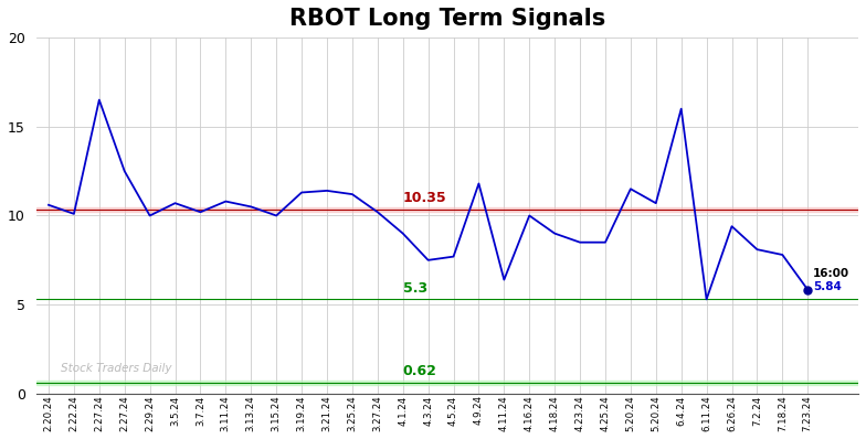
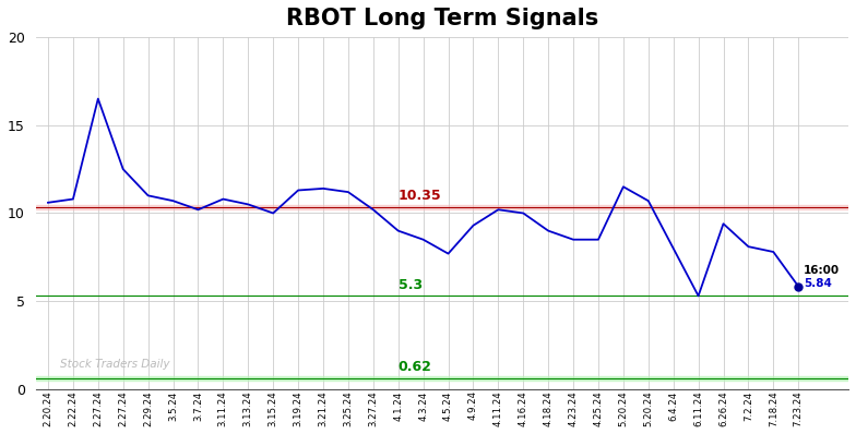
2.22.24: 10.1 -> 10.8
2.29.24: 10.0 -> 11.0
4.3.24: 7.5 -> 8.5
4.9.24: 11.8 -> 9.3
4.11.24: 6.4 -> 10.2
6.4.24: 16.0 -> 8.0
